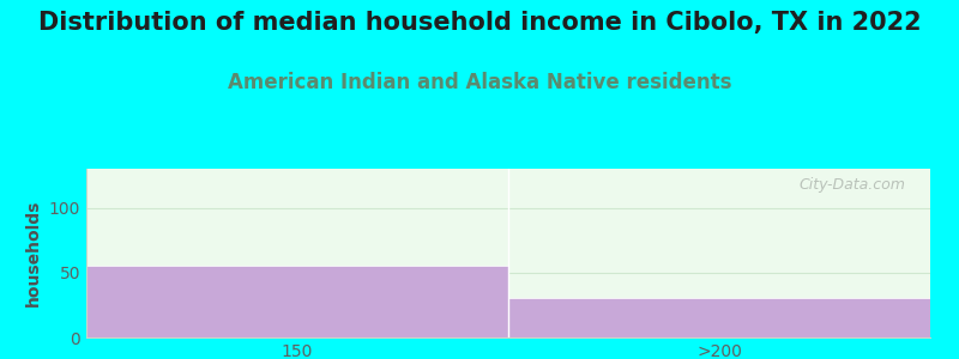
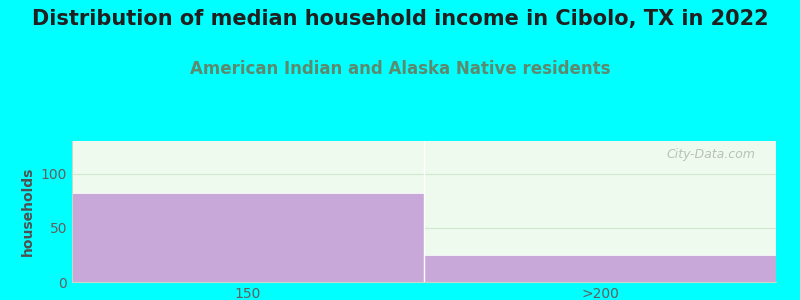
150: 55 -> 82
>200: 30 -> 25
